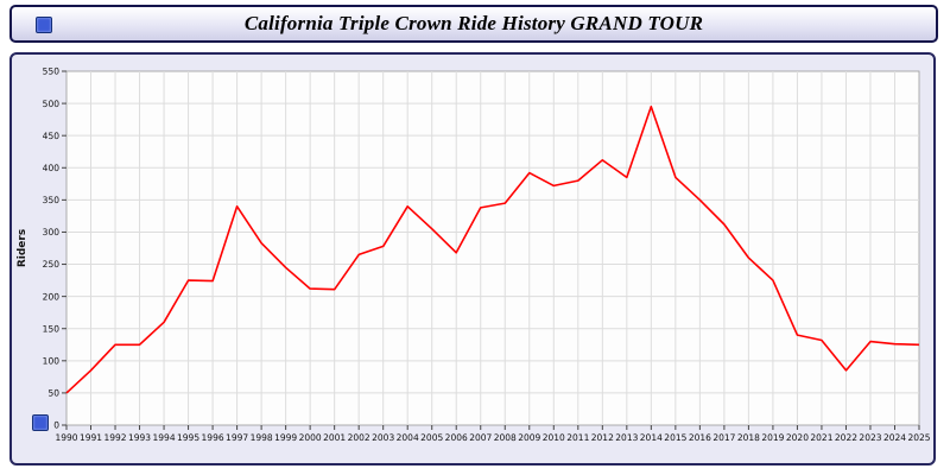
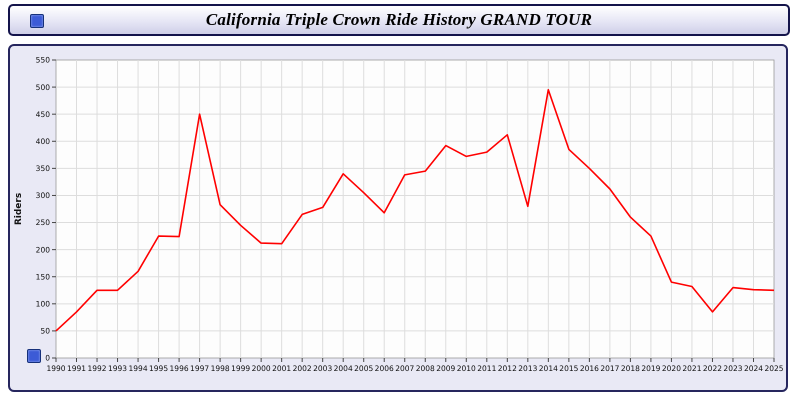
1997: 340 -> 450
2013: 380 -> 280
